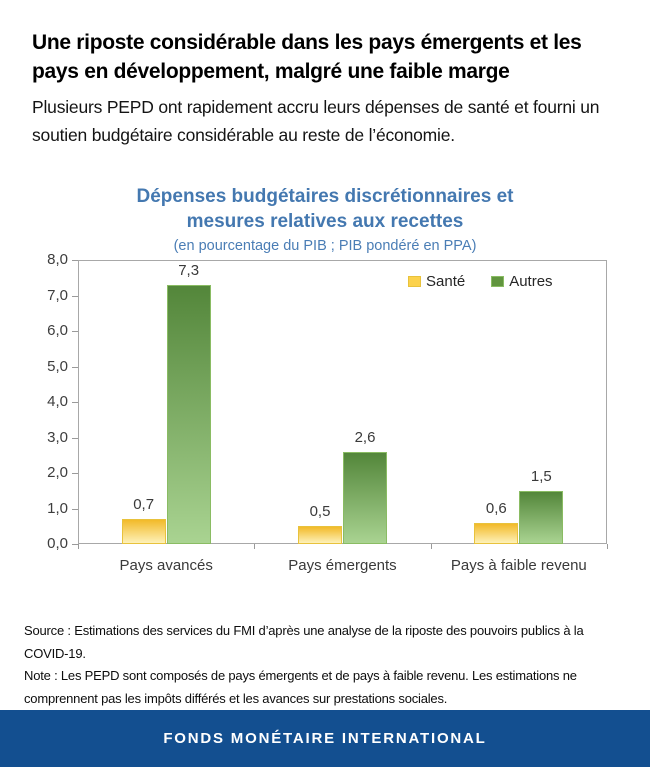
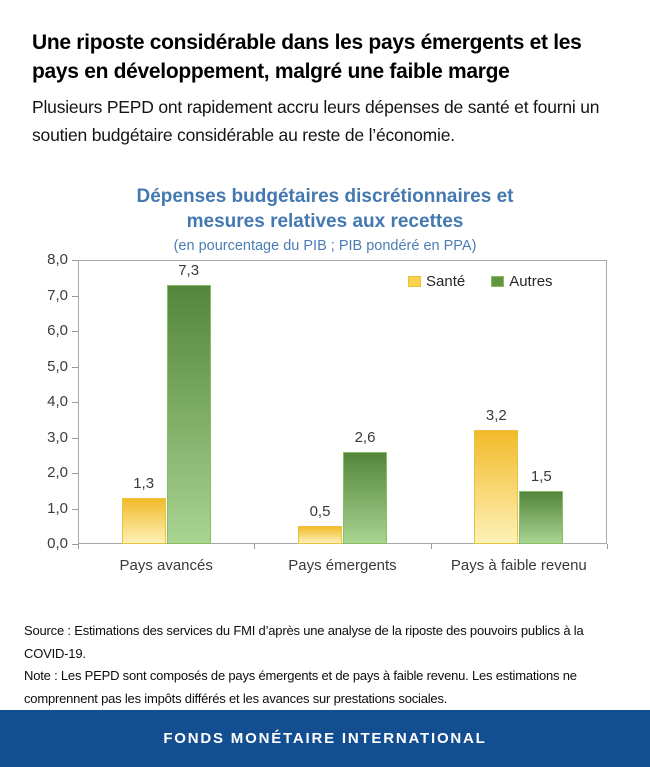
Santé/Pays avancés: 0,7 -> 1,3
Santé/Pays à faible revenu: 0,6 -> 3,2
